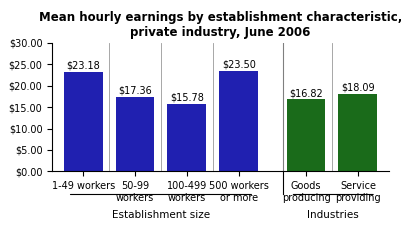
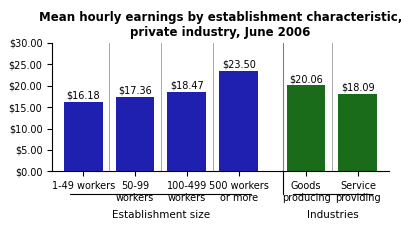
1-49 workers: $23.18 -> $16.18
100-499 workers: $15.78 -> $18.47
Goods producing: $16.82 -> $20.06
